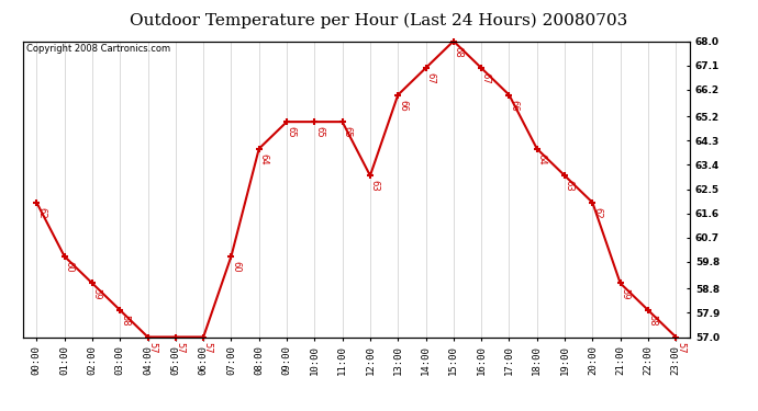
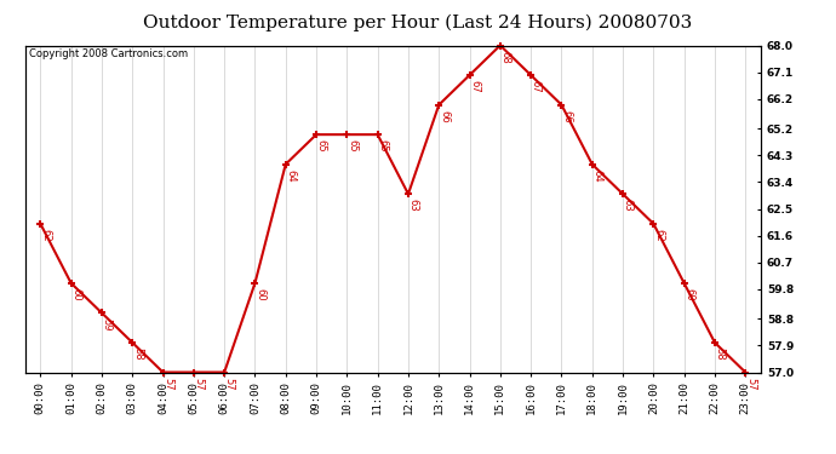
21:00: 59 -> 60
